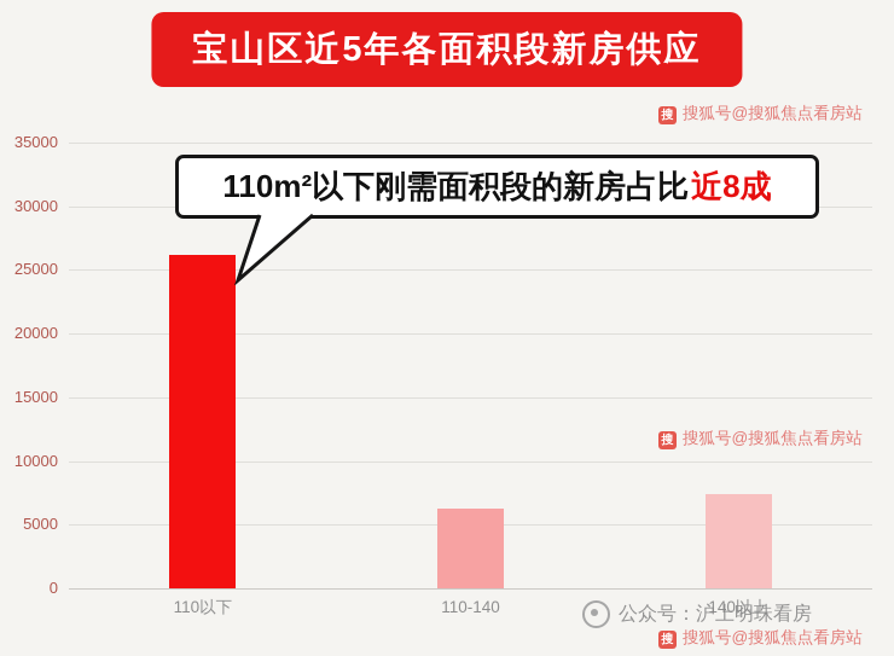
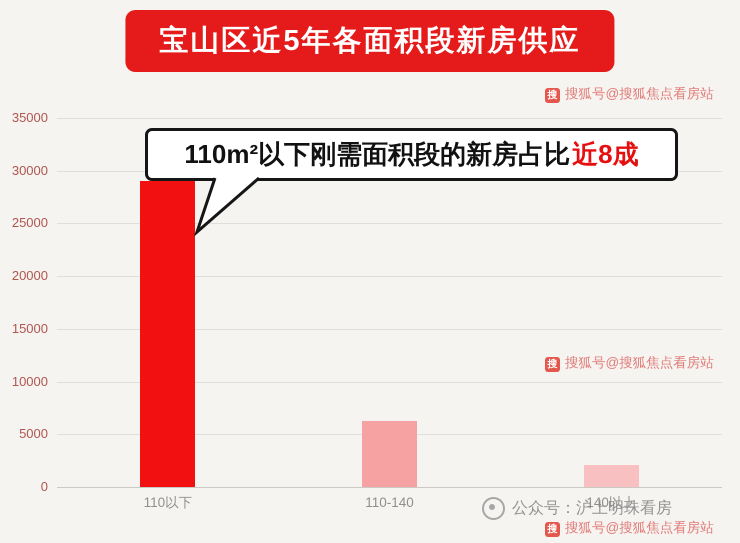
110以下: 26200 -> 29000
140以上: 7400 -> 2100
